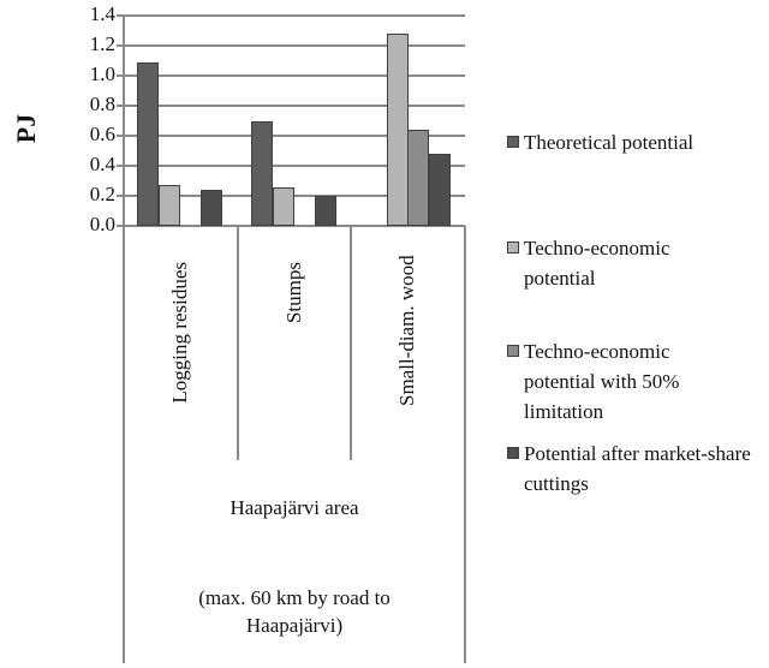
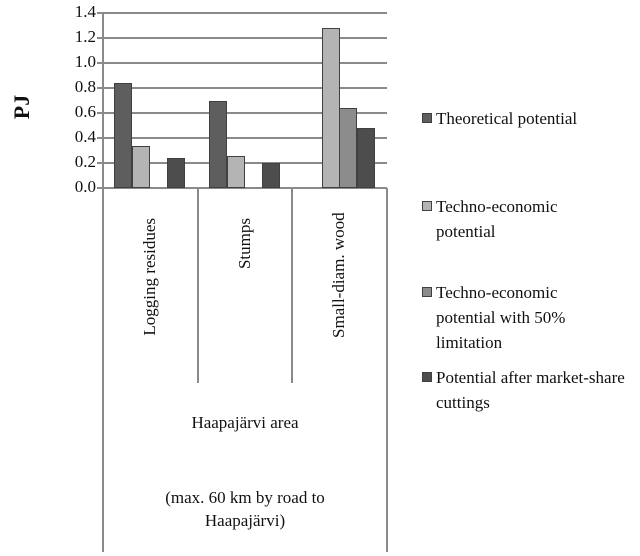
Theoretical potential/Logging residues: 1.09 -> 0.84
Techno-economic potential/Logging residues: 0.27 -> 0.34
